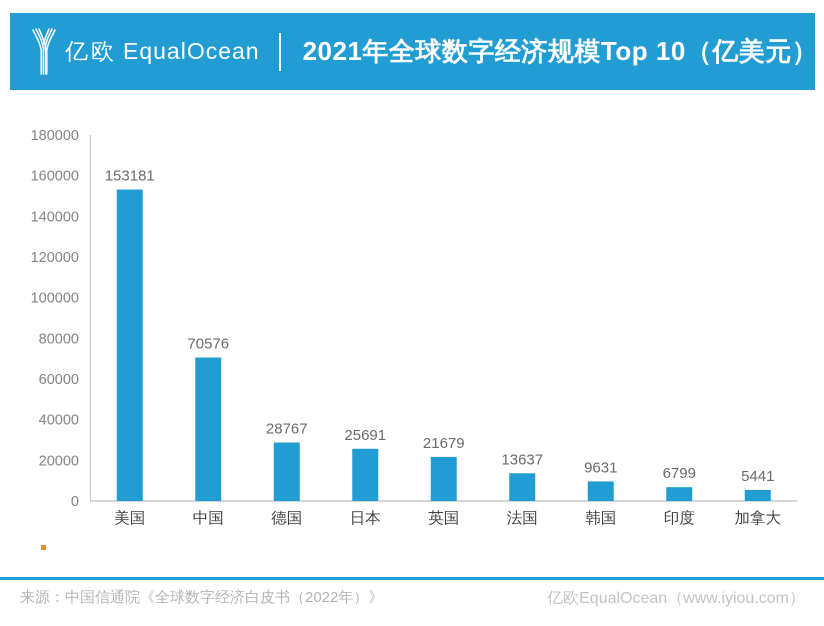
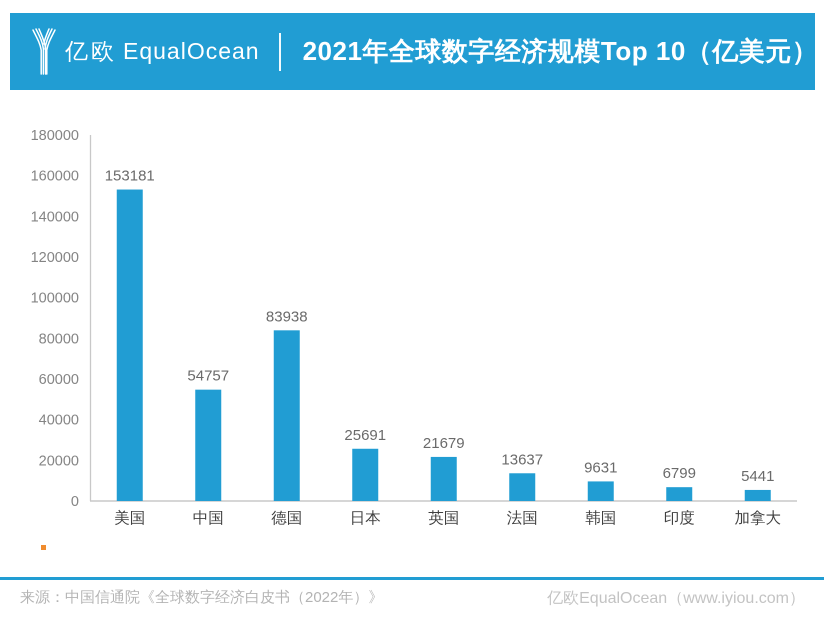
中国: 70576 -> 54757
德国: 28767 -> 83938
